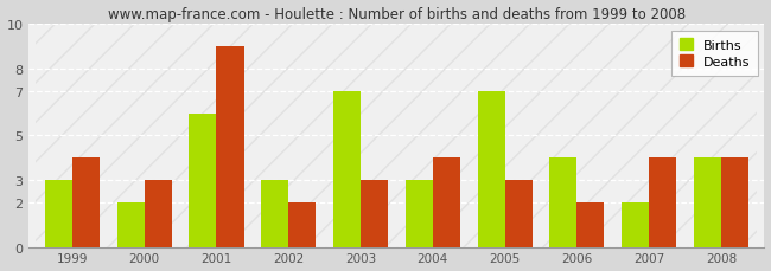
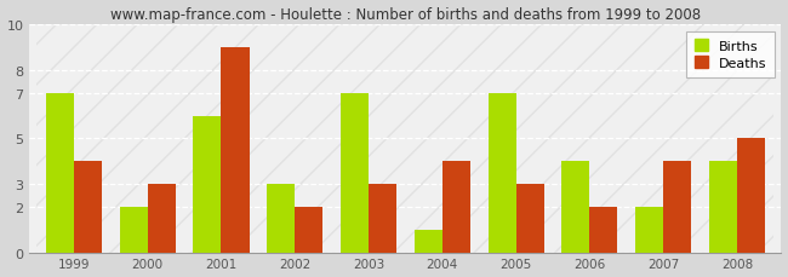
Births/1999: 3 -> 7
Births/2004: 3 -> 1
Deaths/2008: 4 -> 5
